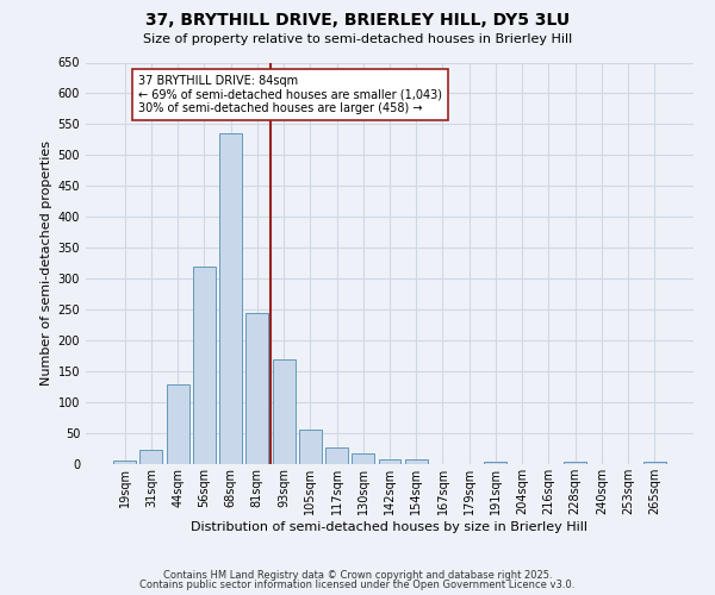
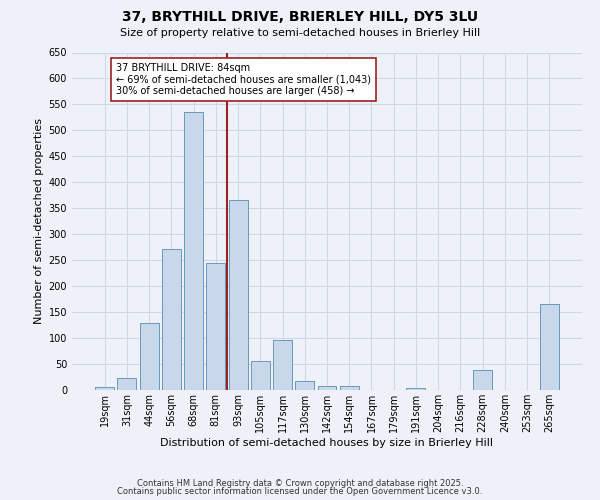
56sqm: 320 -> 272
93sqm: 170 -> 366
117sqm: 27 -> 96
228sqm: 3 -> 38
265sqm: 3 -> 166
